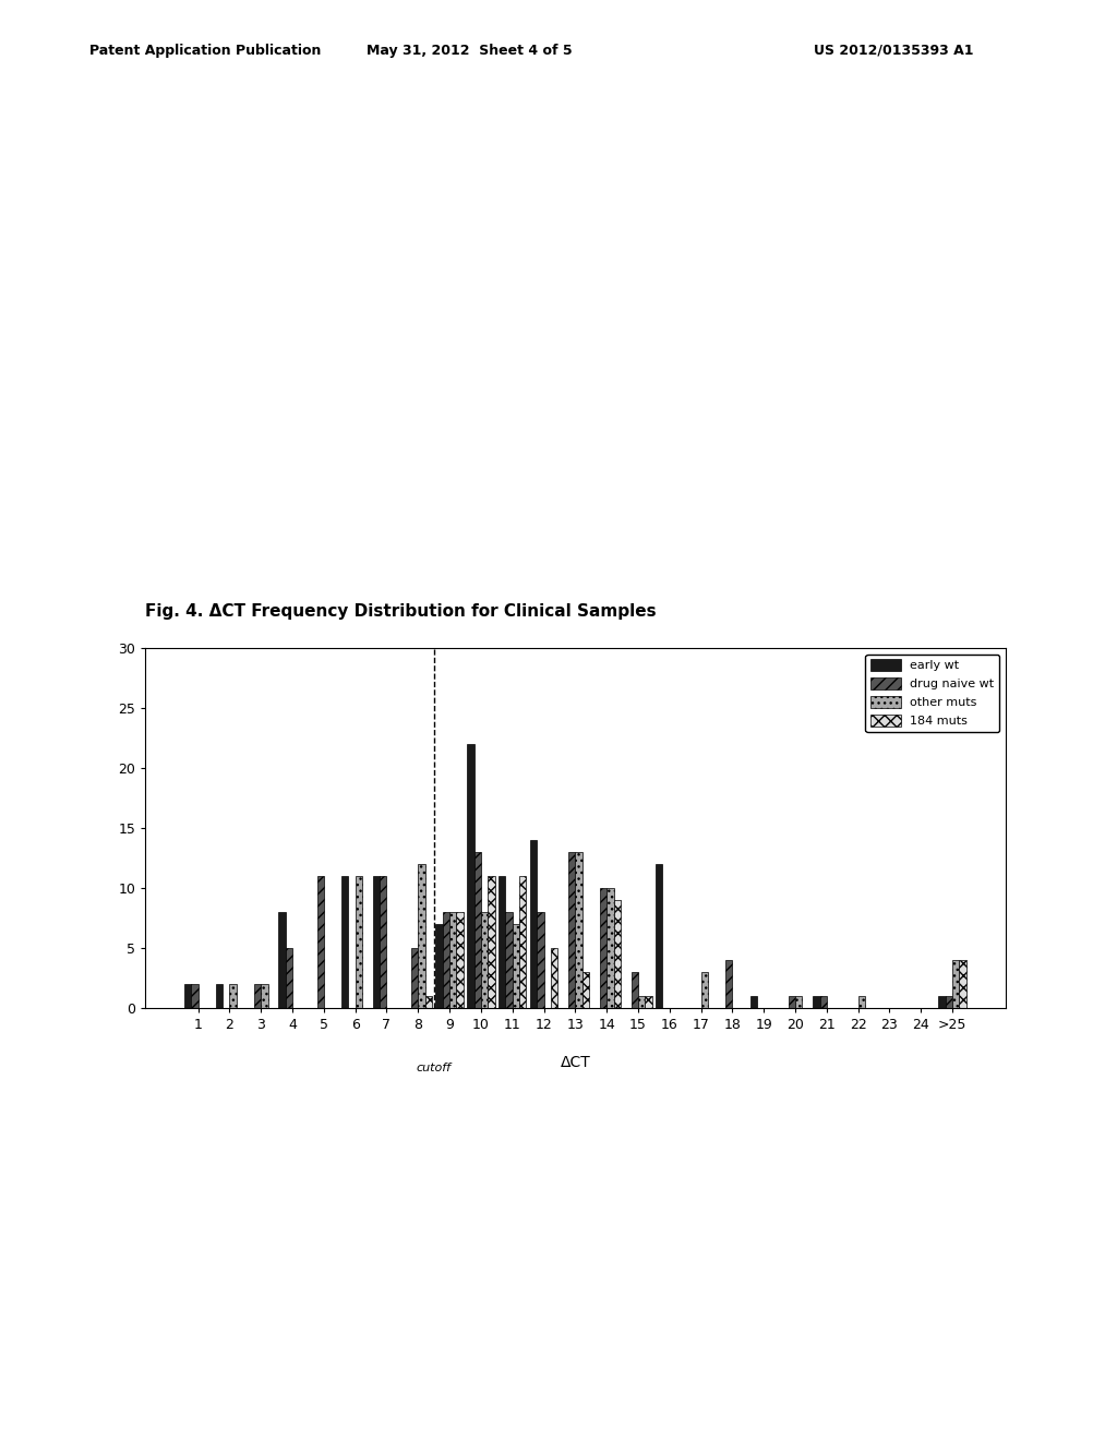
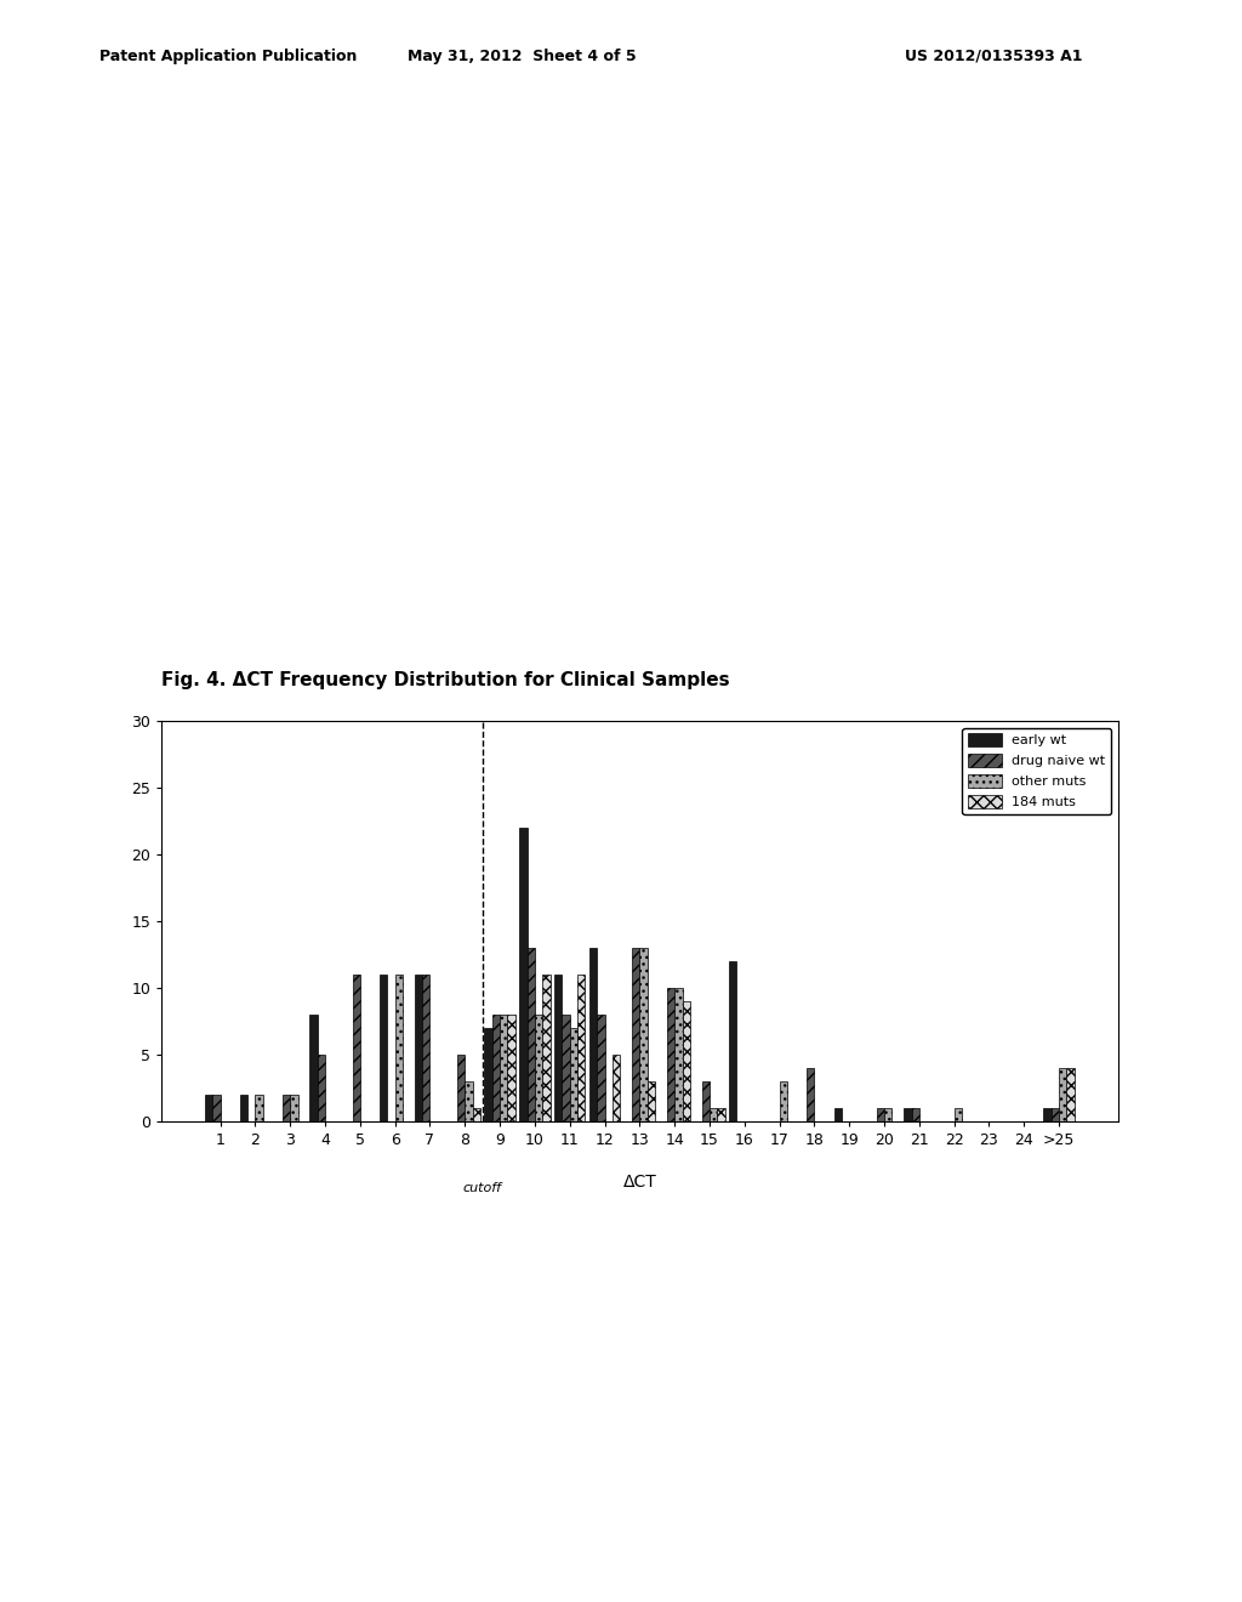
other muts/8: 12 -> 3
early wt/12: 14 -> 13
